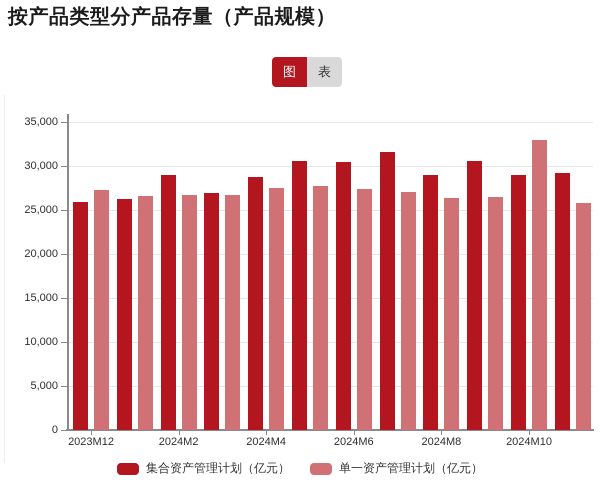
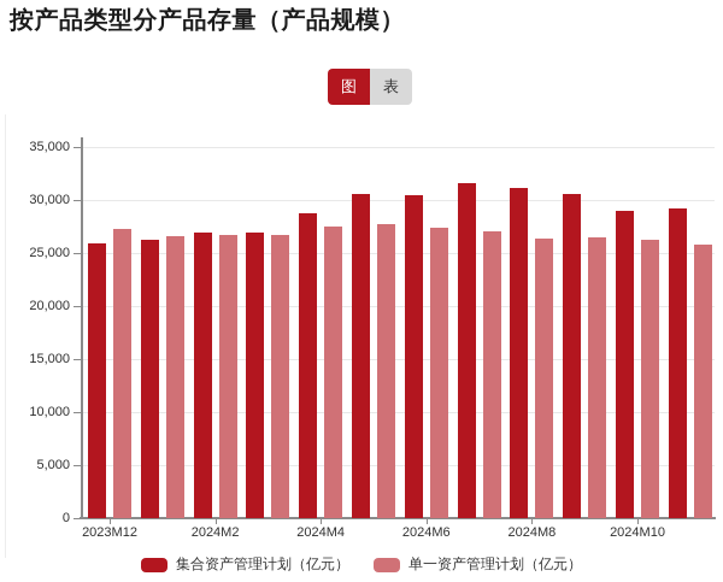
集合资产管理计划（亿元）/2024M2: 29000 -> 27000
集合资产管理计划（亿元）/2024M8: 29000 -> 31000
单一资产管理计划（亿元）/2024M10: 33000 -> 26000
